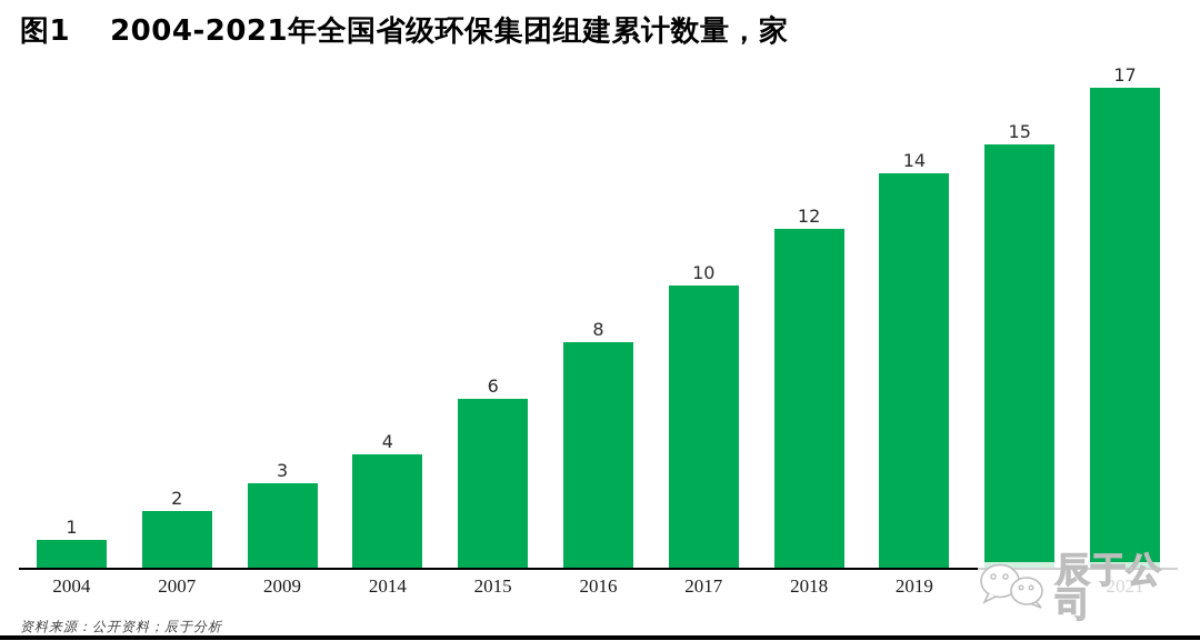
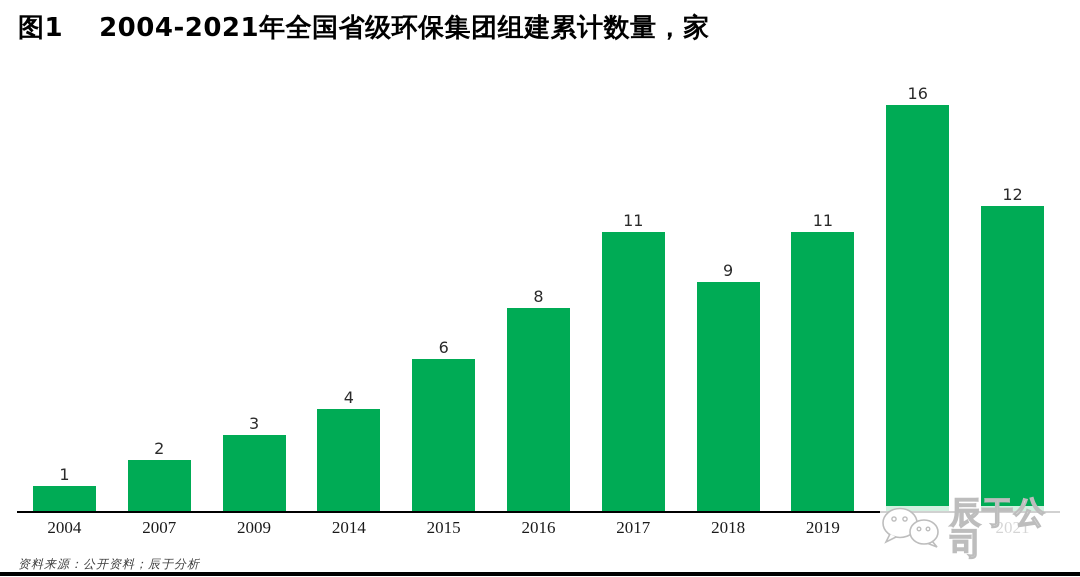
2017: 10 -> 11
2018: 12 -> 9
2019: 14 -> 11
2020: 15 -> 16
2021: 17 -> 12
